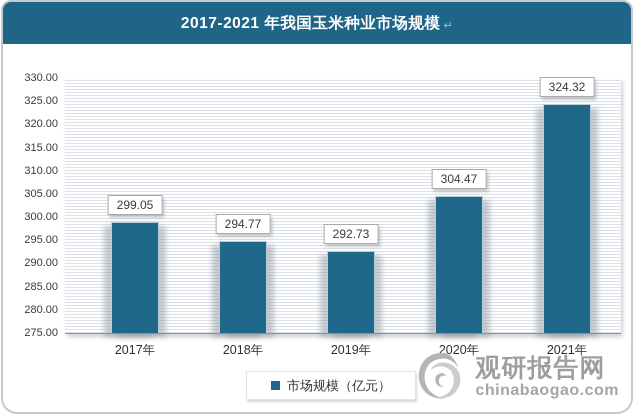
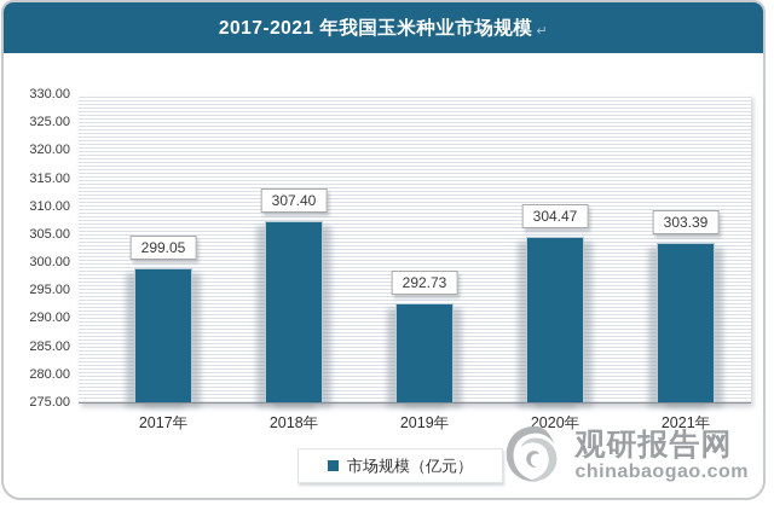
2018年: 294.77 -> 307.40
2021年: 324.32 -> 303.39
